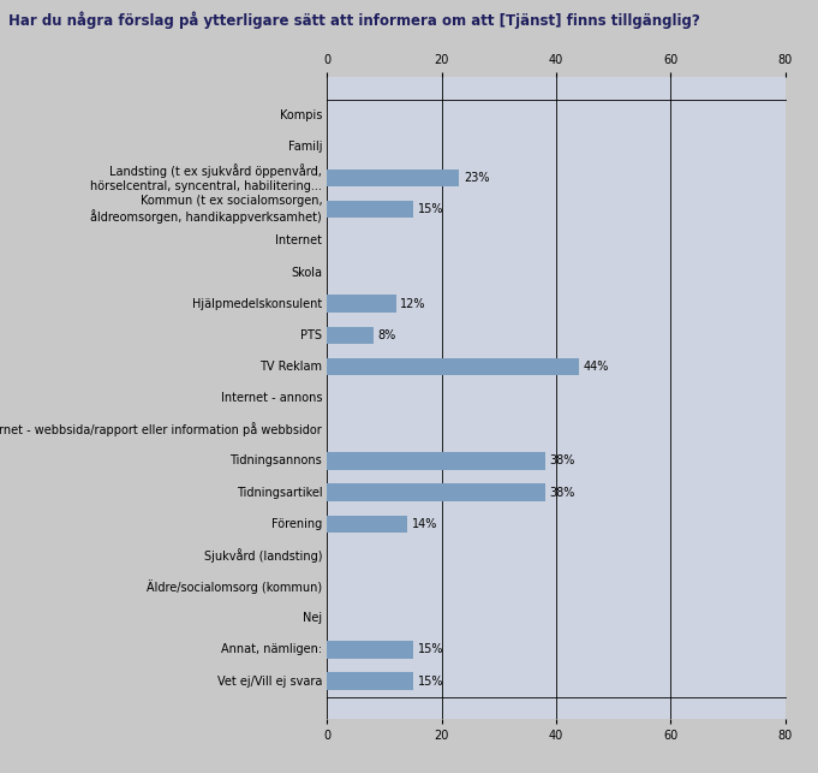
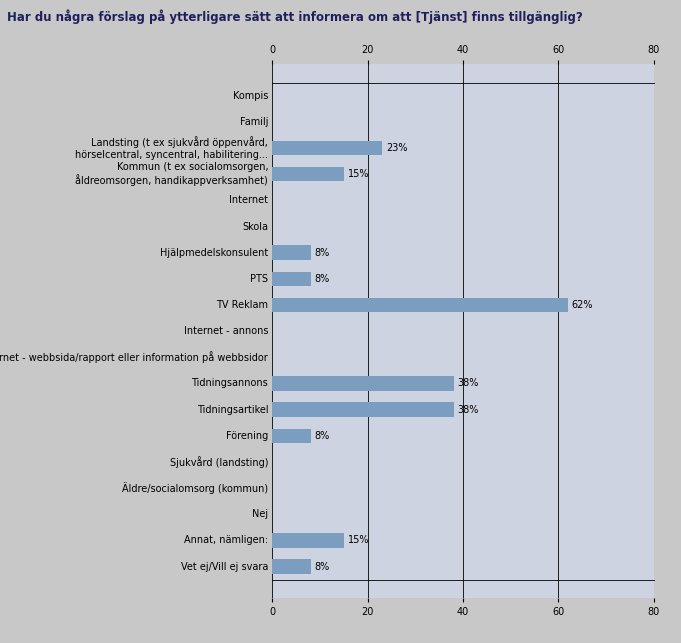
Hjälpmedelskonsulent: 12% -> 8%
TV Reklam: 44% -> 62%
Förening: 14% -> 8%
Vet ej/Vill ej svara: 15% -> 8%
